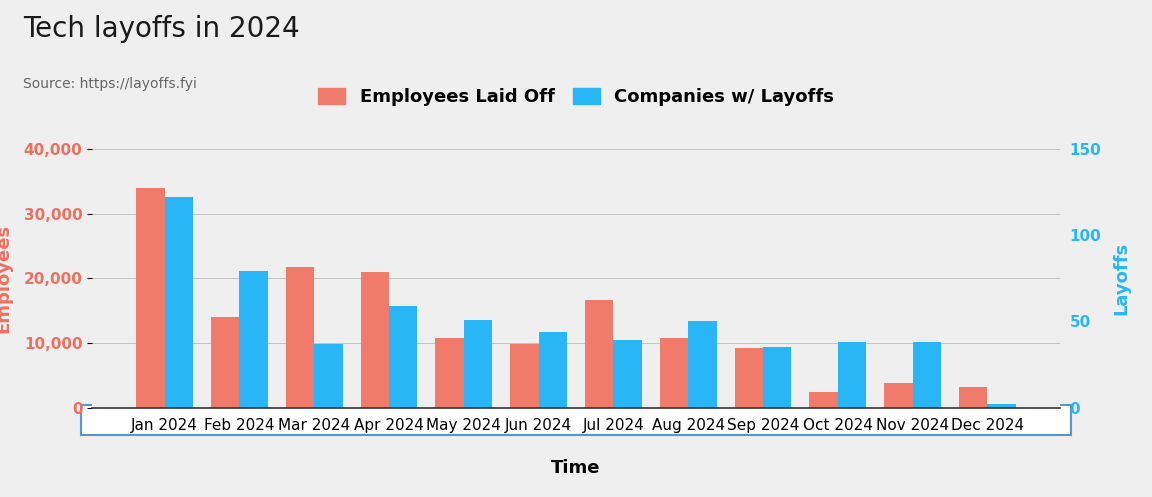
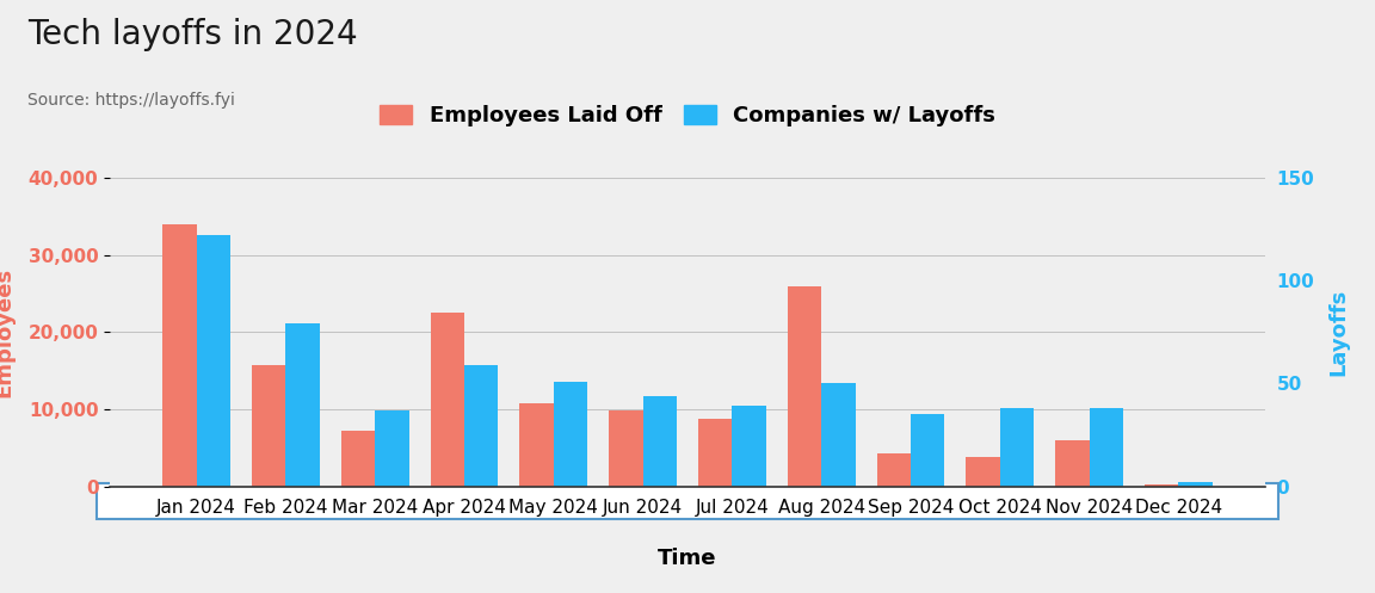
Employees Laid Off/Feb 2024: 14,000 -> 15,700
Employees Laid Off/Mar 2024: 21,800 -> 7,200
Employees Laid Off/Apr 2024: 21,000 -> 22,500
Employees Laid Off/Jul 2024: 16,600 -> 8,700
Employees Laid Off/Aug 2024: 10,800 -> 26,000
Employees Laid Off/Sep 2024: 9,200 -> 4,200
Employees Laid Off/Oct 2024: 2,400 -> 3,800
Employees Laid Off/Nov 2024: 3,800 -> 5,900
Employees Laid Off/Dec 2024: 3,200 -> 300
